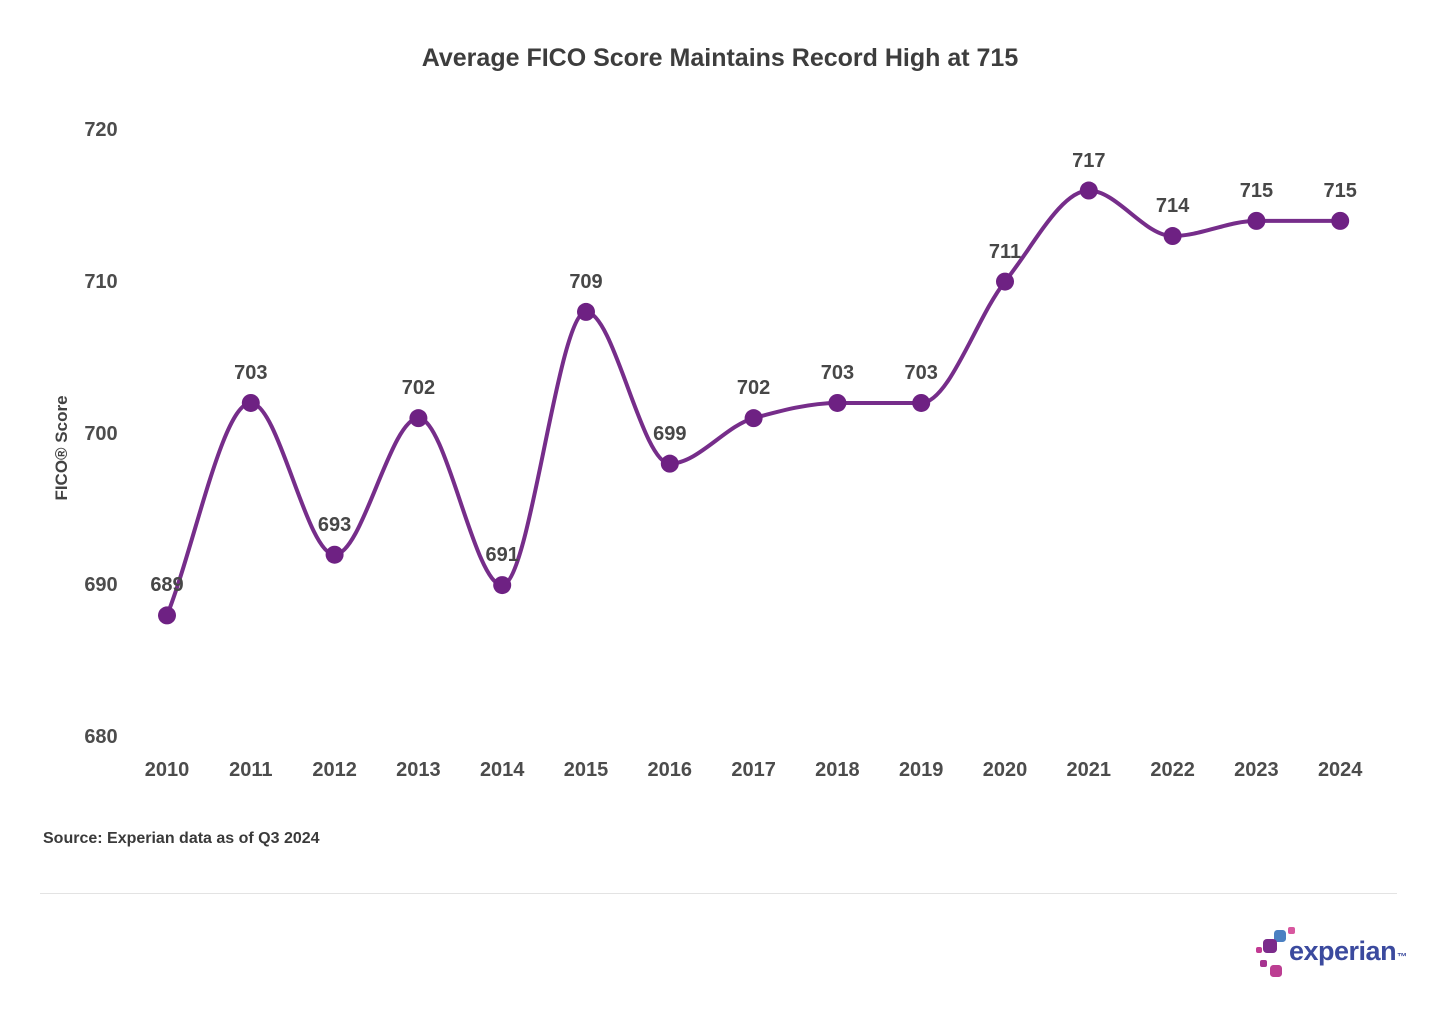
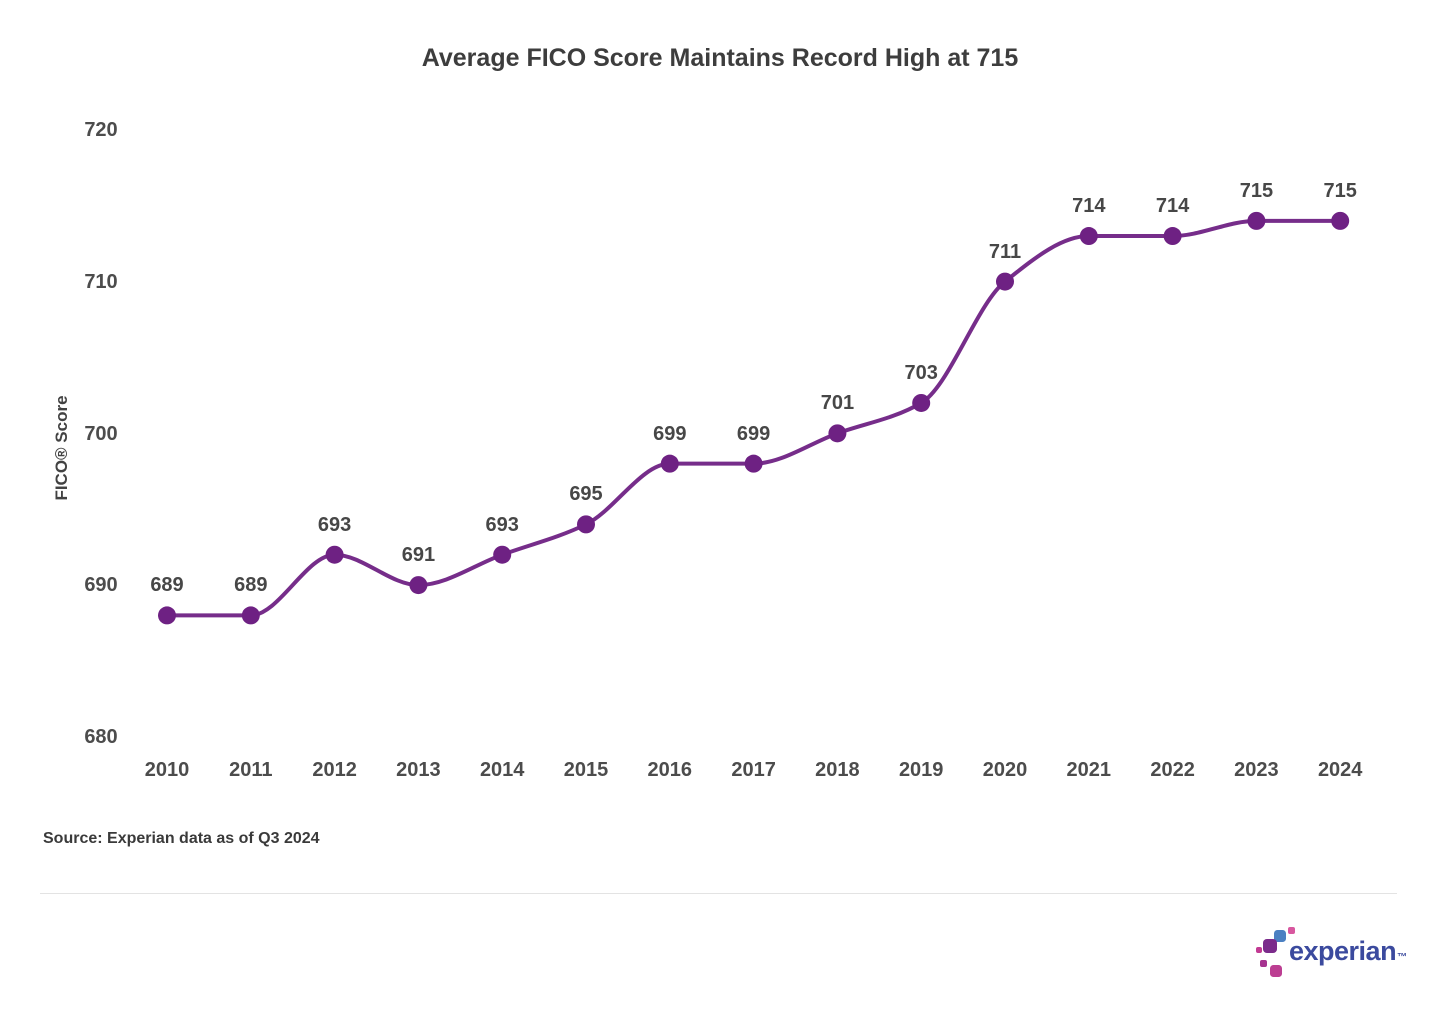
2011: 703 -> 689
2013: 702 -> 691
2014: 691 -> 693
2015: 709 -> 695
2017: 702 -> 699
2018: 703 -> 701
2021: 717 -> 714
